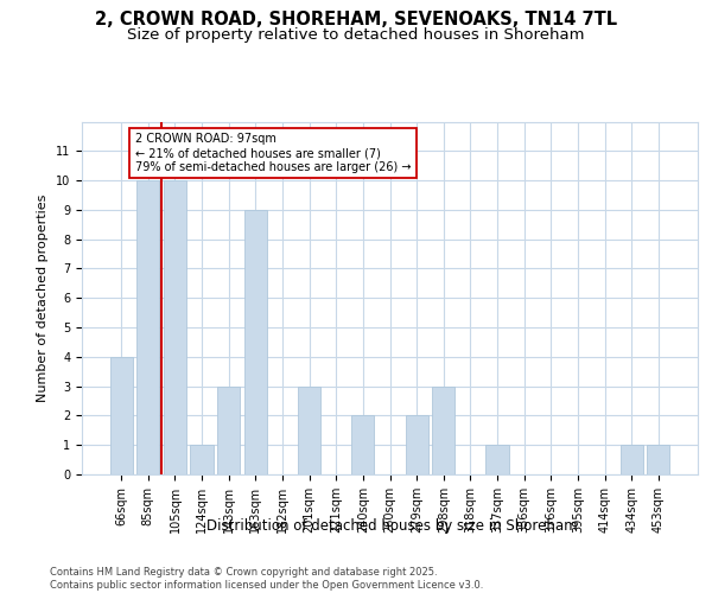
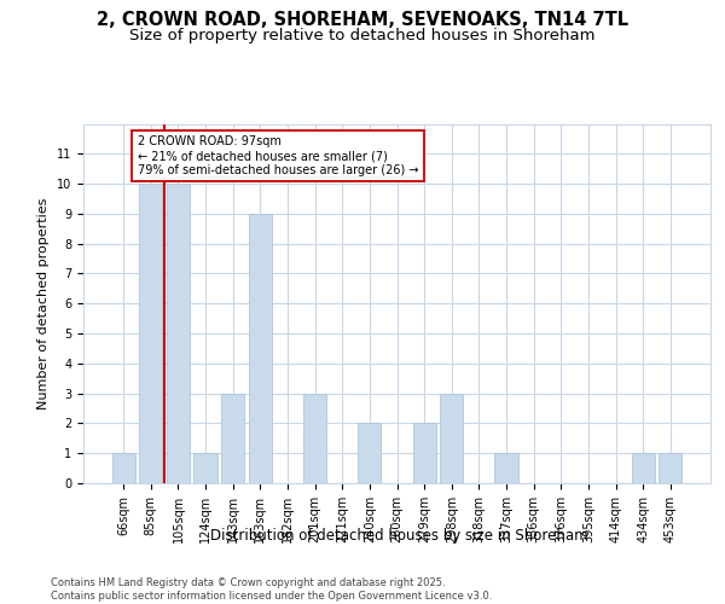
66sqm: 4 -> 1
